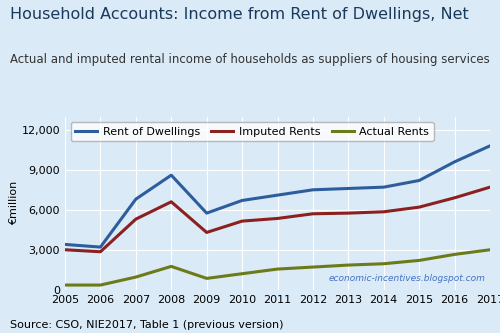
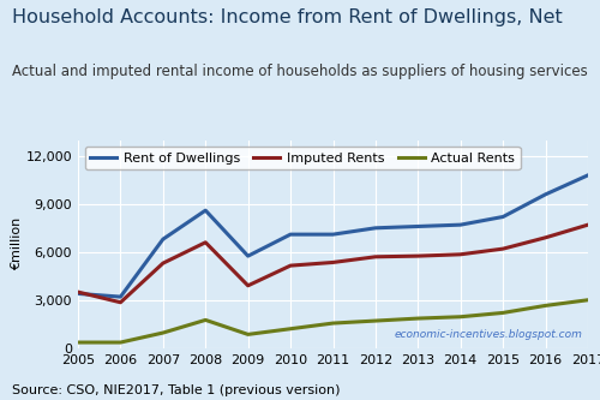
Imputed Rents/2005: 3,000 -> 3,500
Imputed Rents/2009: 4,300 -> 3,900
Rent of Dwellings/2010: 6,700 -> 7,100
